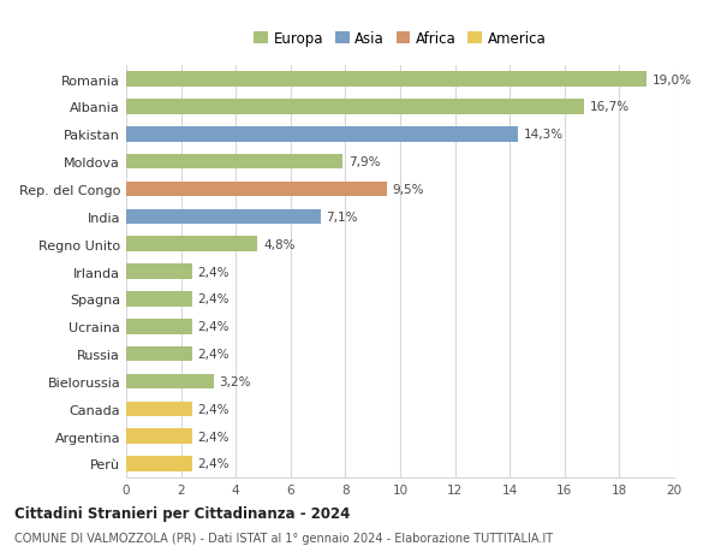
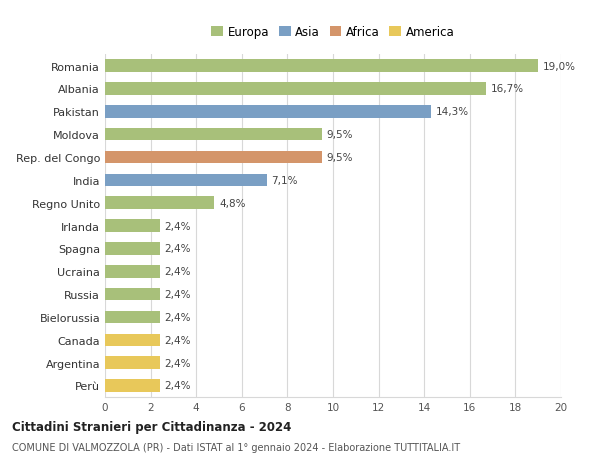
Moldova: 7,9% -> 9,5%
Bielorussia: 3,2% -> 2,4%
